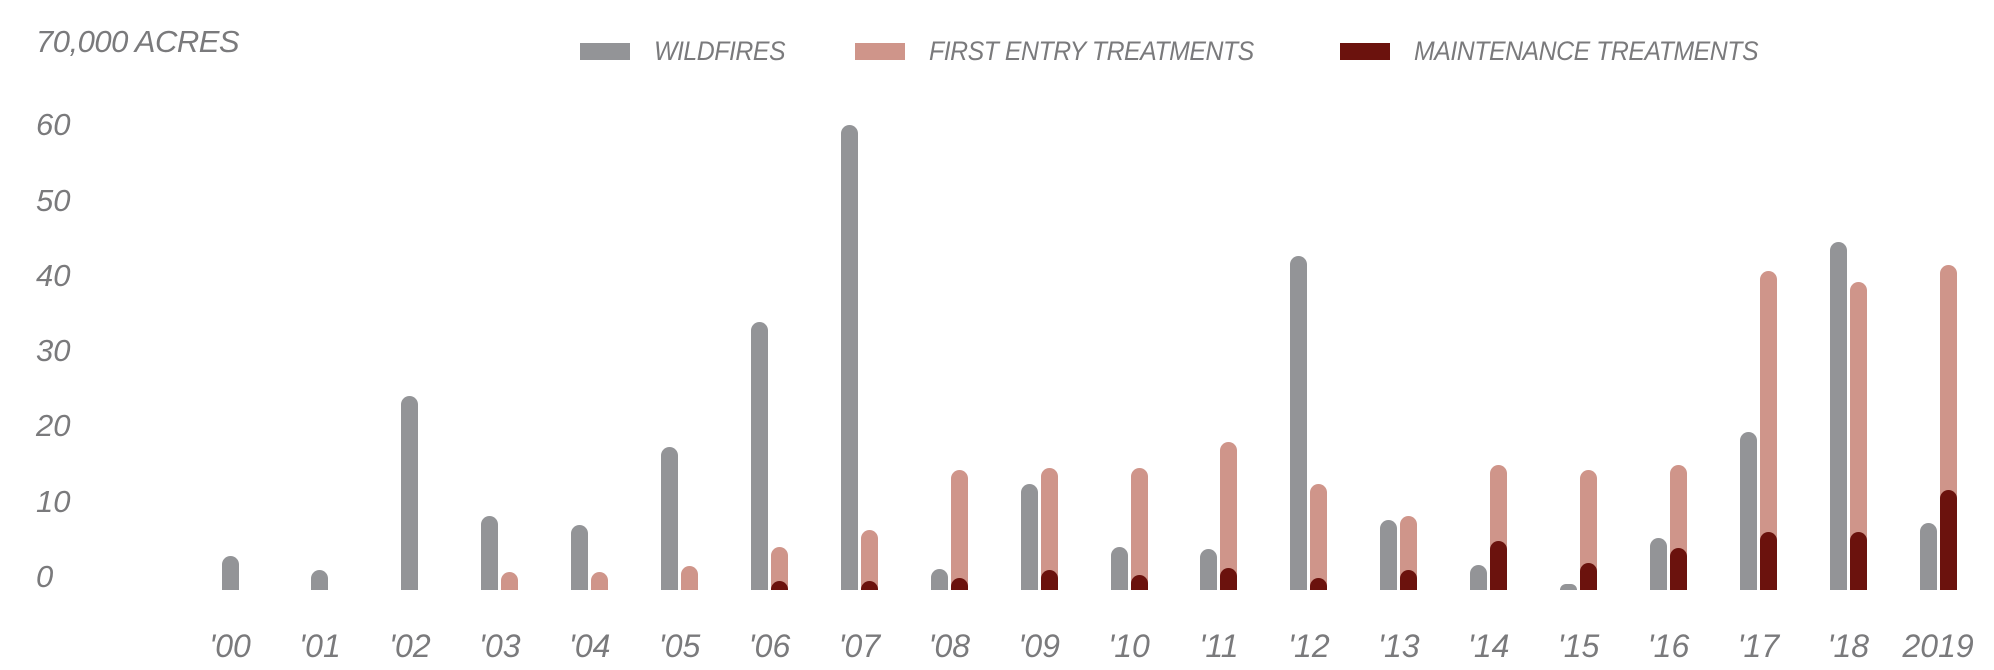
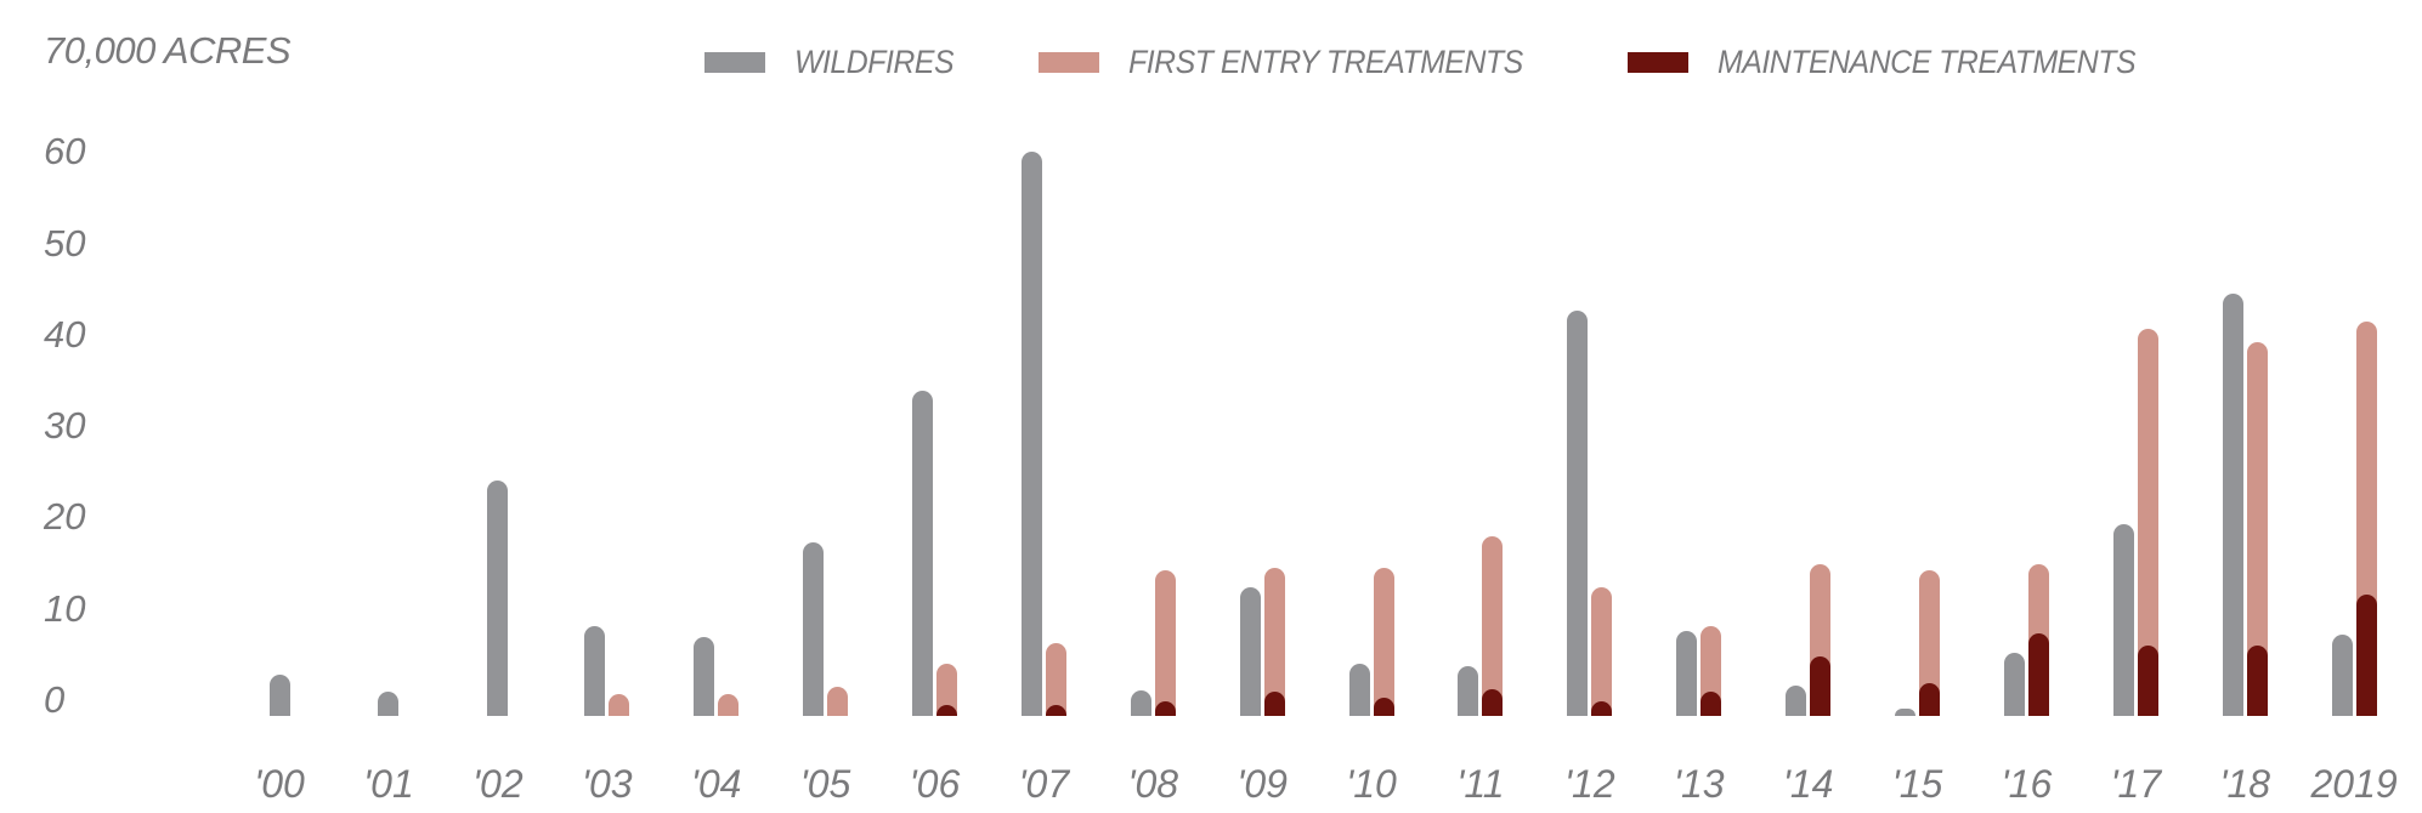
MAINTENANCE TREATMENTS/'16: 6 -> 9
